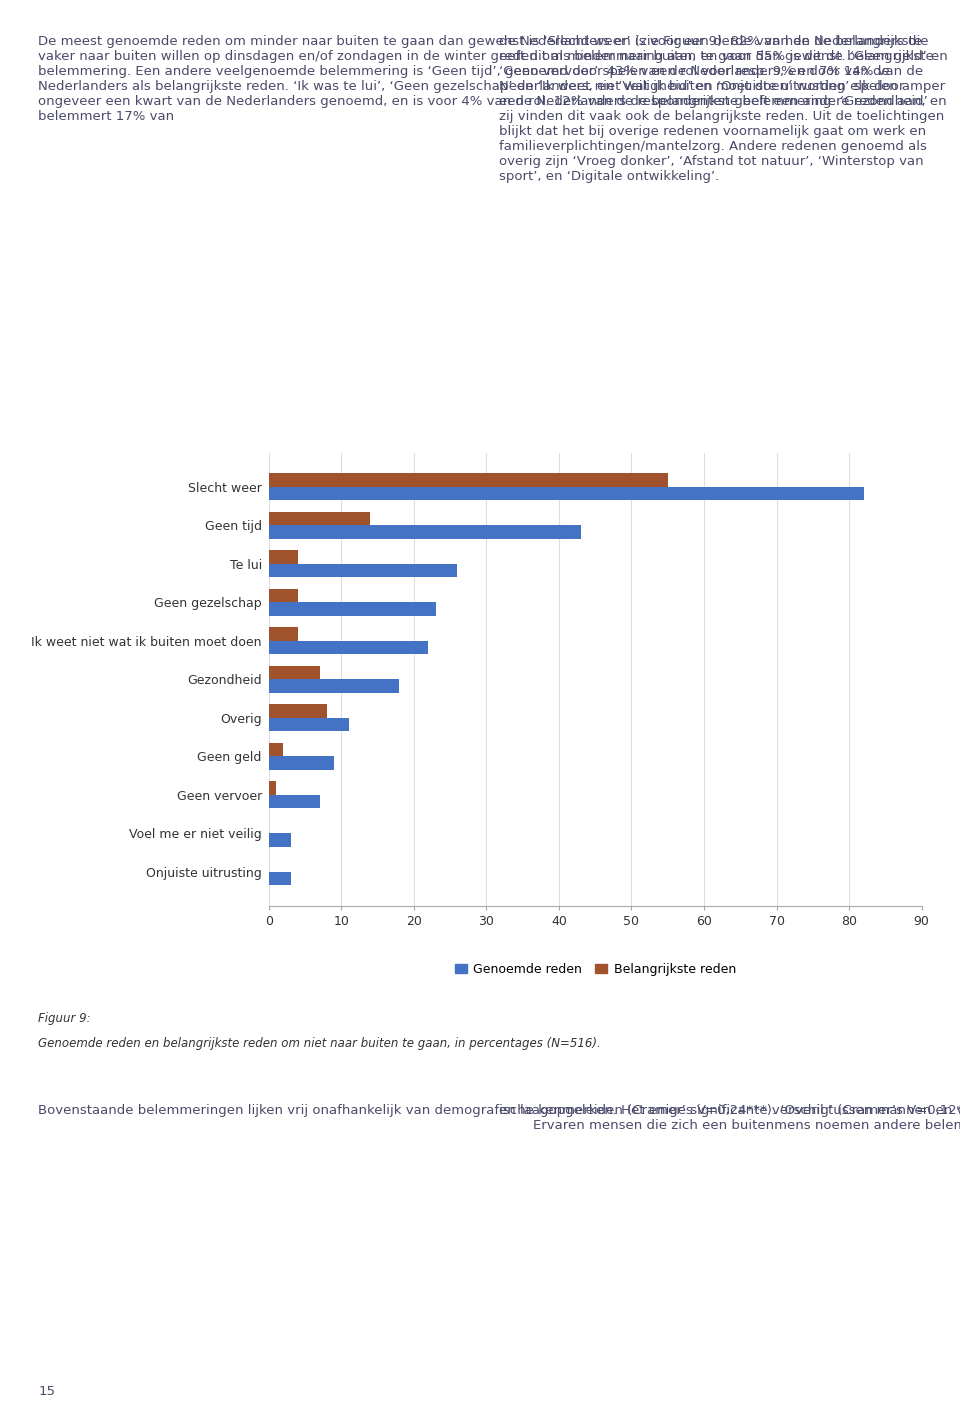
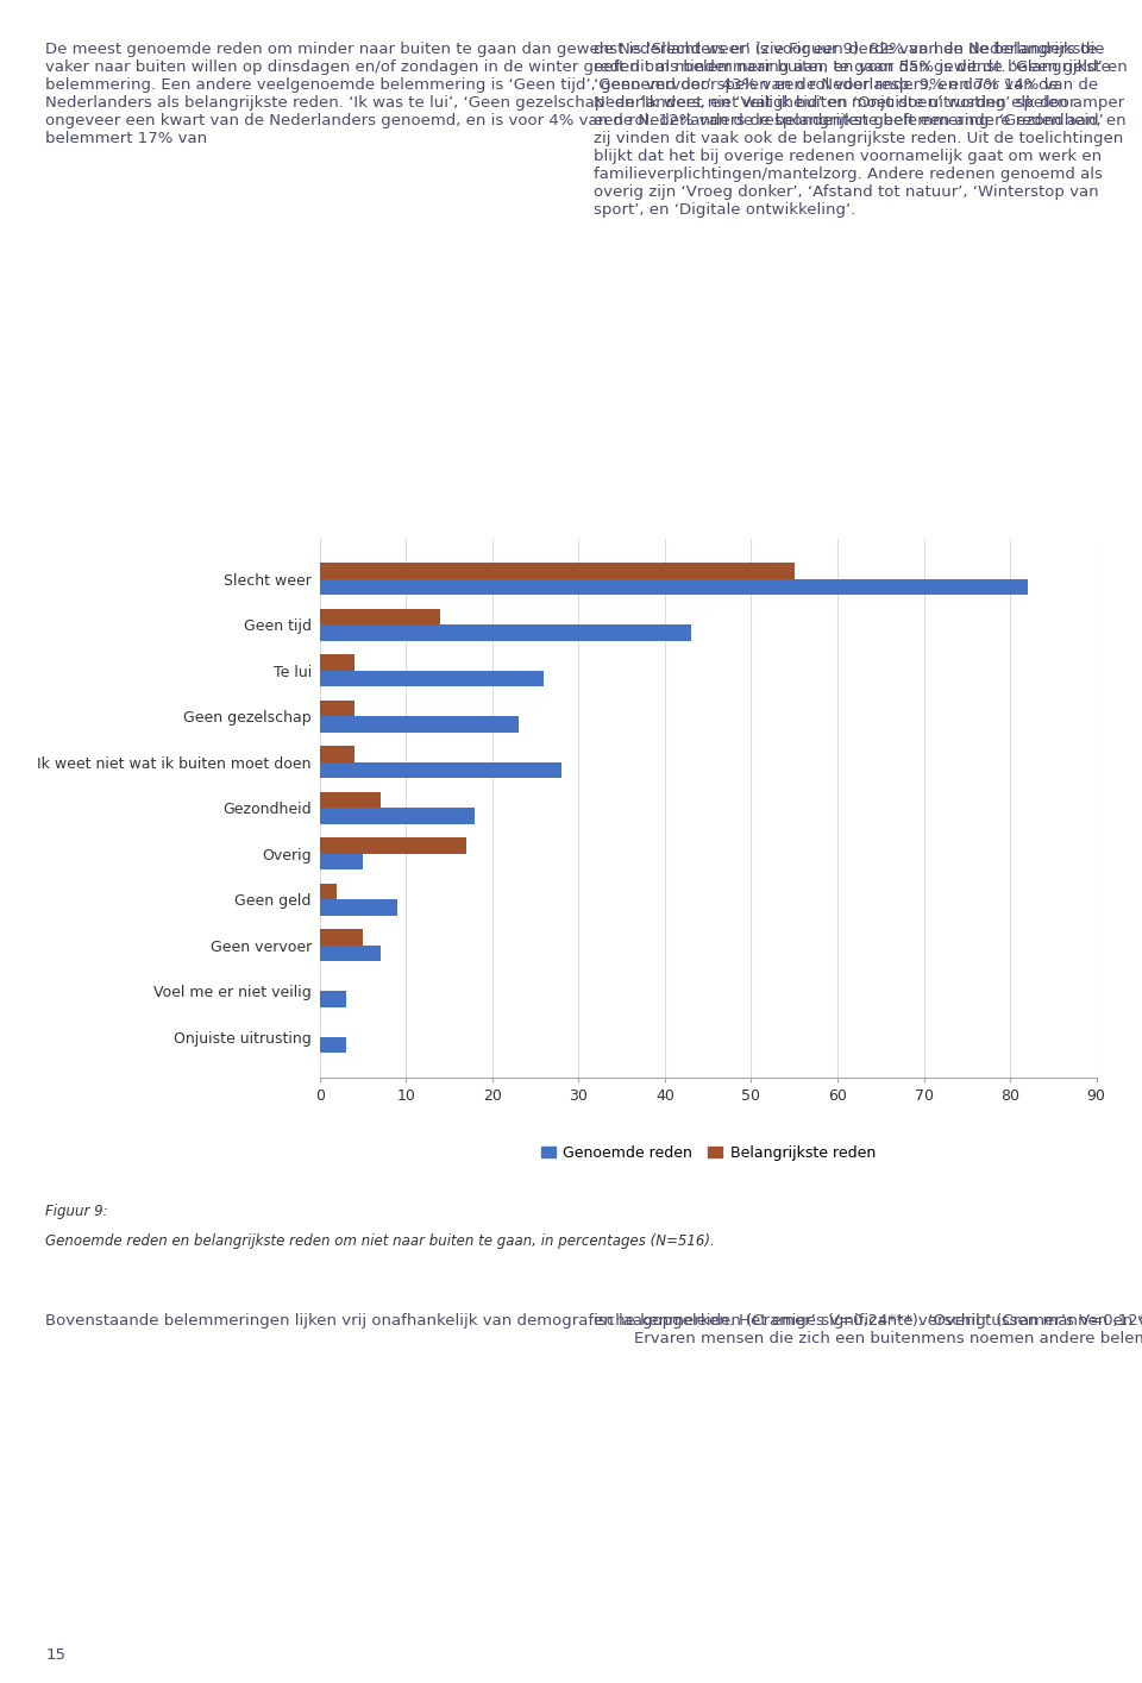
Genoemde reden/Ik weet niet wat ik buiten moet doen: 22 -> 28
Belangrijkste reden/Overig: 8 -> 17
Genoemde reden/Overig: 11 -> 5
Belangrijkste reden/Geen vervoer: 1 -> 5
